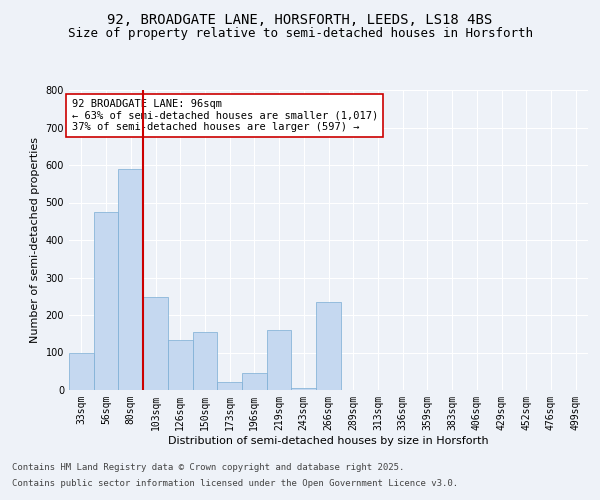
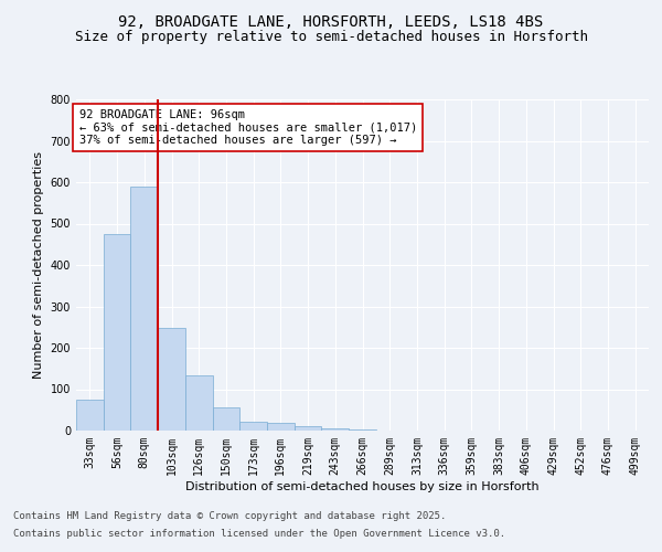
33sqm: 100 -> 75
150sqm: 155 -> 55
196sqm: 45 -> 18
219sqm: 160 -> 10
266sqm: 235 -> 2
